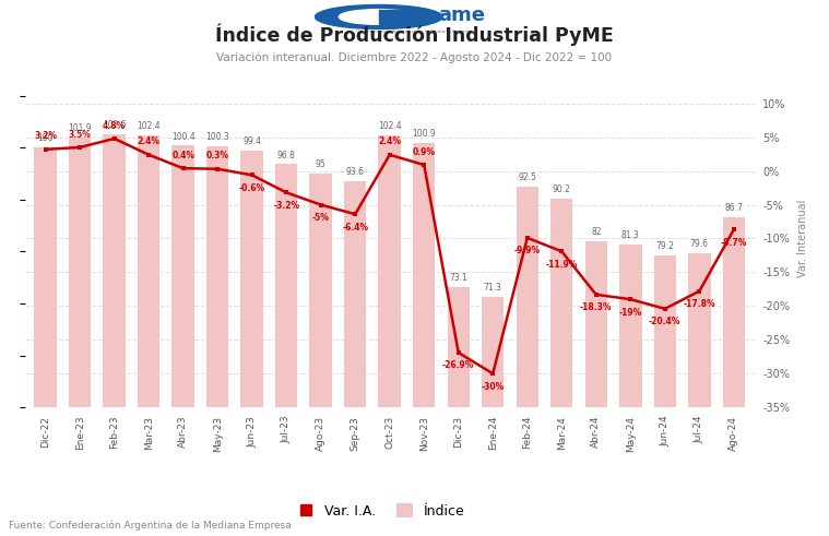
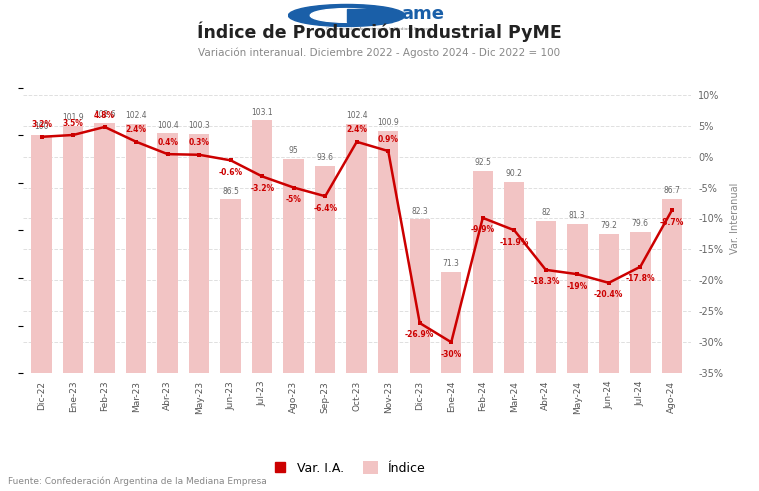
Índice/Jun-23: 99.4 -> 86.5
Índice/Jul-23: 96.8 -> 103.1
Índice/Dic-23: 73.1 -> 82.3
